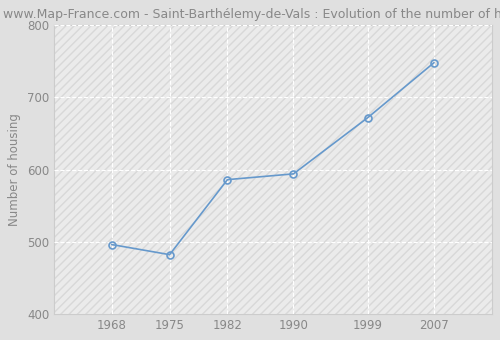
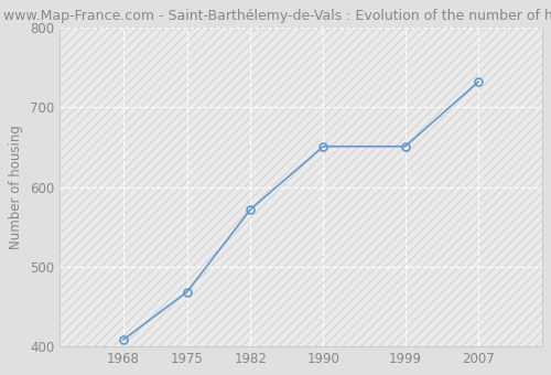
1968: 496 -> 408
1975: 482 -> 468
1982: 586 -> 572
1990: 594 -> 651
1999: 672 -> 651
2007: 748 -> 732
